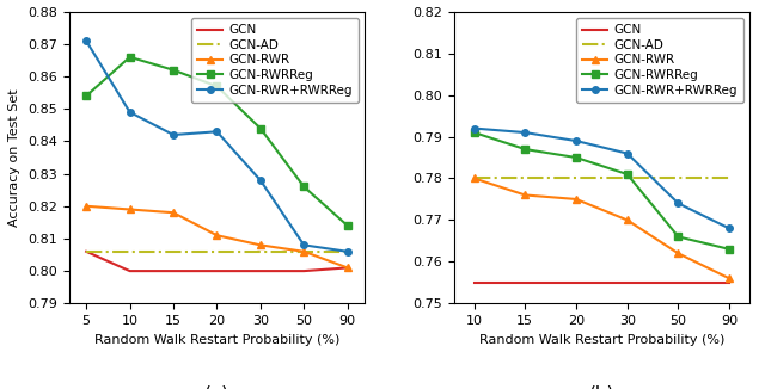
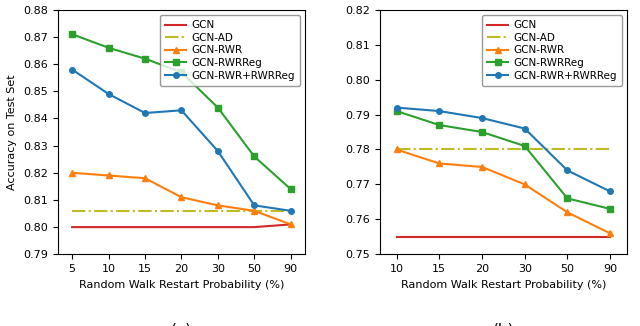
GCN/5: 0.806 -> 0.800
GCN-RWRReg/5: 0.854 -> 0.871
GCN-RWR+RWRReg/5: 0.871 -> 0.858
